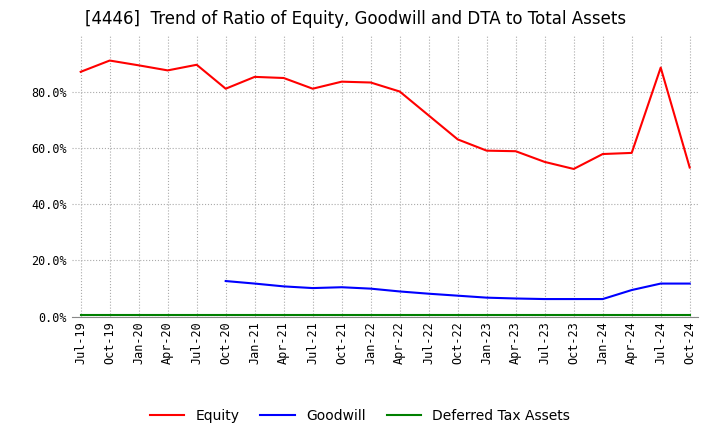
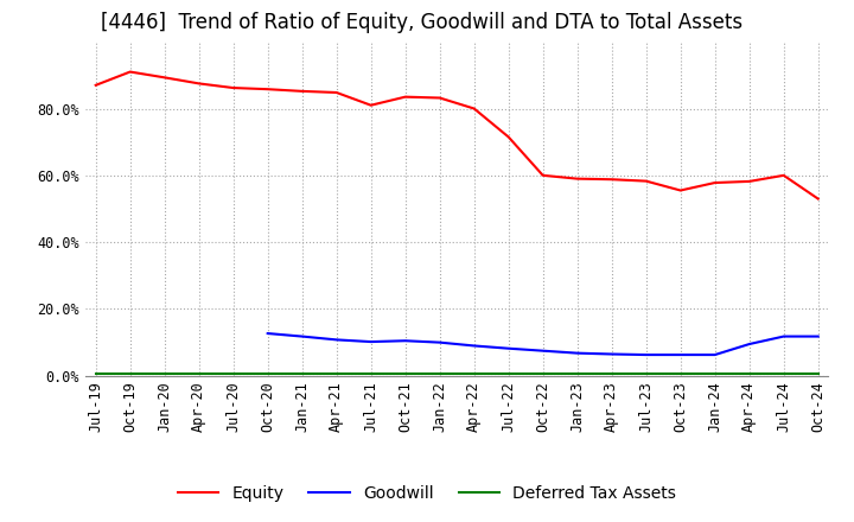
Equity/Jul-20: 89.5% -> 86.2%
Equity/Oct-20: 81.0% -> 85.8%
Equity/Oct-22: 63.0% -> 60.0%
Equity/Jul-23: 55.0% -> 58.3%
Equity/Oct-23: 52.5% -> 55.5%
Equity/Jul-24: 88.5% -> 60.0%
